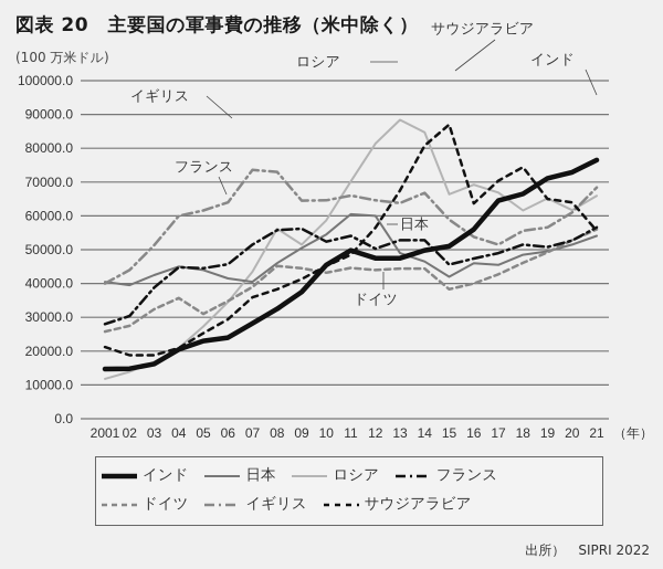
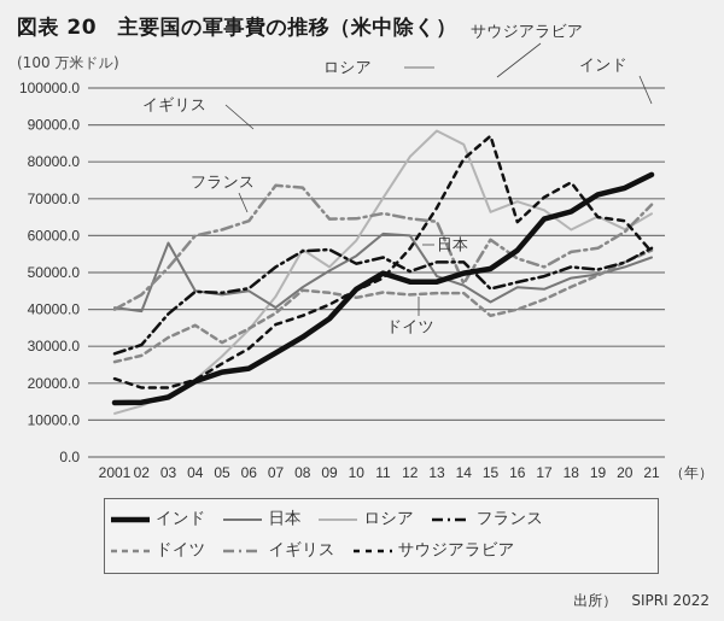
日本/03: 42000 -> 58000
日本/06: 42000 -> 45000
イギリス/14: 67000 -> 47000
